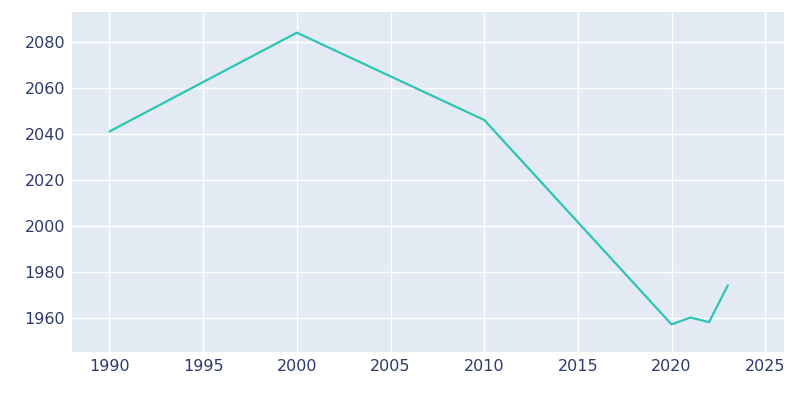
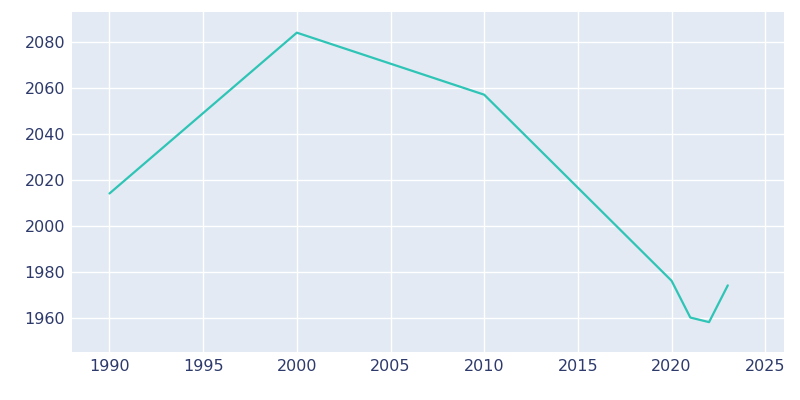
1990: 2041 -> 2014
2010: 2046 -> 2057
2020: 1957 -> 1976
